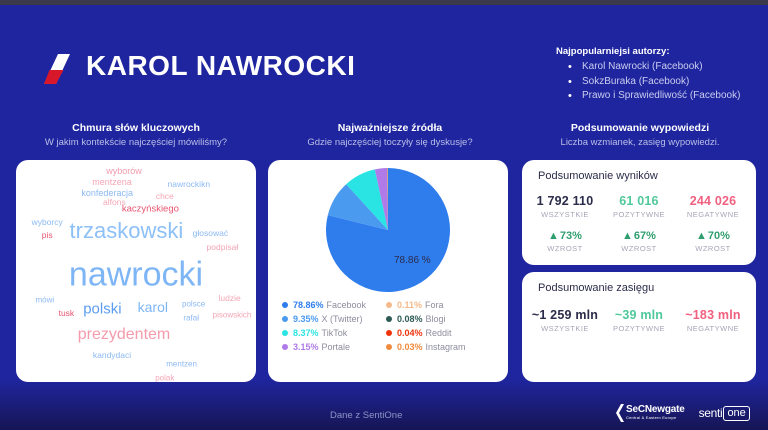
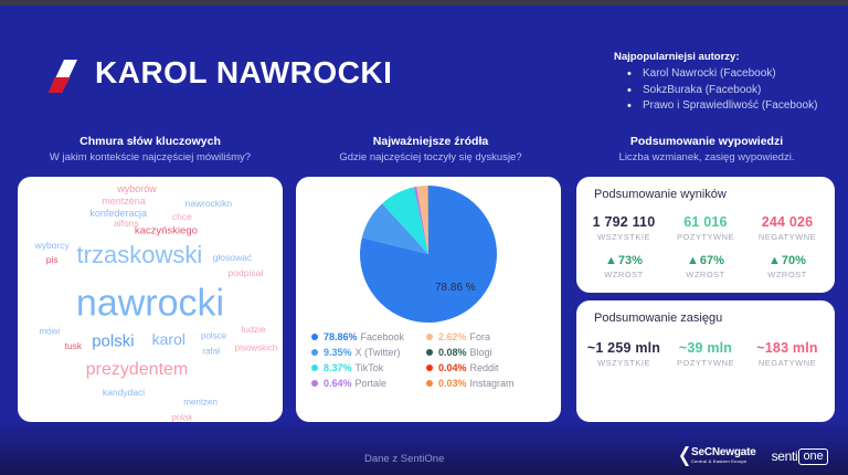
Najważniejsze źródła/Portale: 3.15% -> 0.64%
Najważniejsze źródła/Fora: 0.11% -> 2.62%
